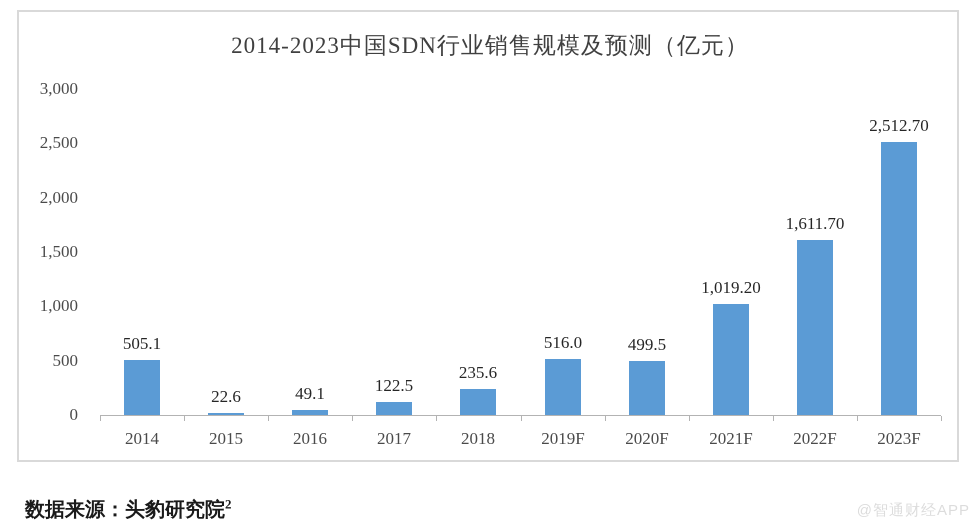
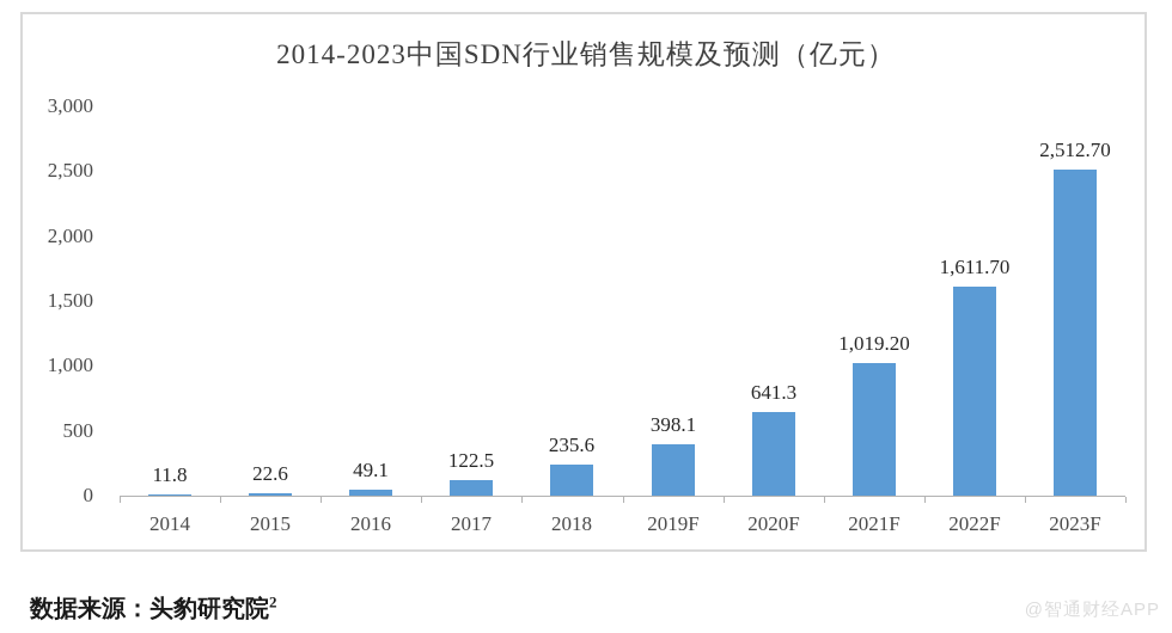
2014: 505.1 -> 11.8
2019F: 516.0 -> 398.1
2020F: 499.5 -> 641.3
